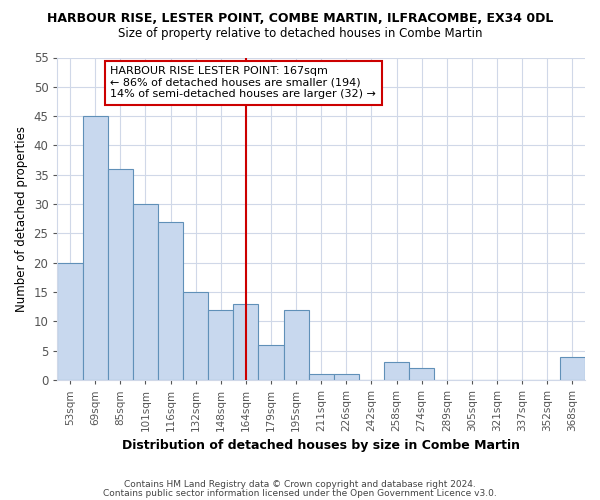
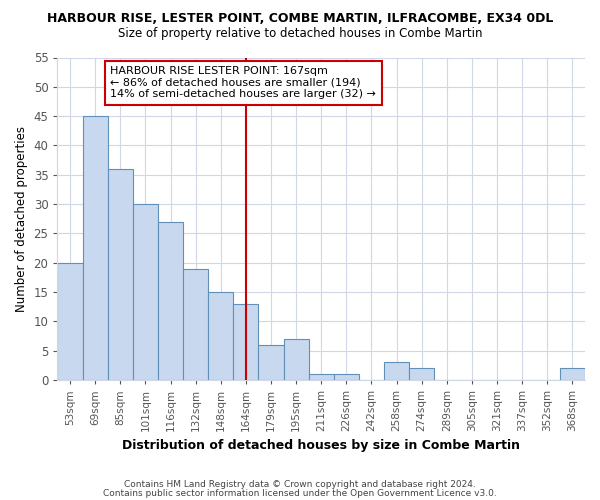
132sqm: 15 -> 19
148sqm: 12 -> 15
195sqm: 12 -> 7
368sqm: 4 -> 2
